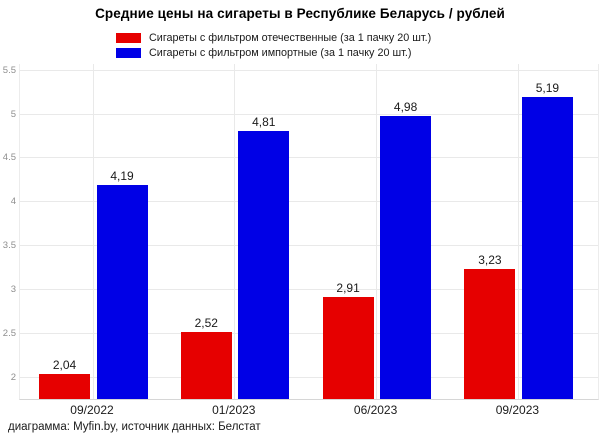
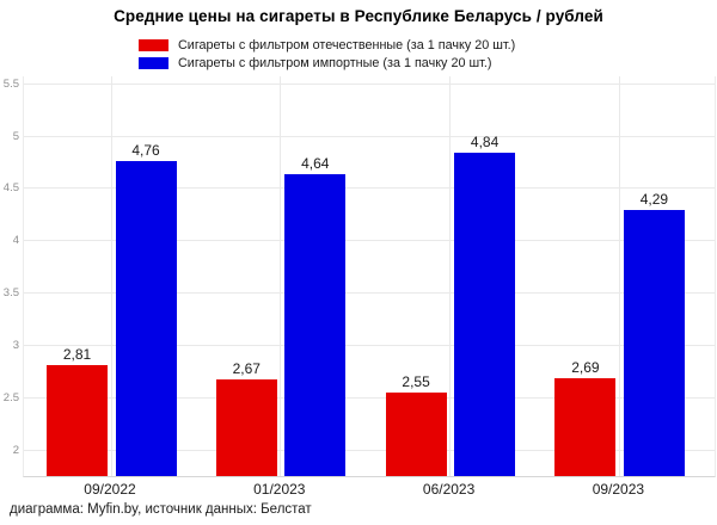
Сигареты с фильтром отечественные (за 1 пачку 20 шт.)/09/2022: 2,04 -> 2,81
Сигареты с фильтром импортные (за 1 пачку 20 шт.)/09/2022: 4,19 -> 4,76
Сигареты с фильтром отечественные (за 1 пачку 20 шт.)/01/2023: 2,52 -> 2,67
Сигареты с фильтром импортные (за 1 пачку 20 шт.)/01/2023: 4,81 -> 4,64
Сигареты с фильтром отечественные (за 1 пачку 20 шт.)/06/2023: 2,91 -> 2,55
Сигареты с фильтром импортные (за 1 пачку 20 шт.)/06/2023: 4,98 -> 4,84
Сигареты с фильтром отечественные (за 1 пачку 20 шт.)/09/2023: 3,23 -> 2,69
Сигареты с фильтром импортные (за 1 пачку 20 шт.)/09/2023: 5,19 -> 4,29
